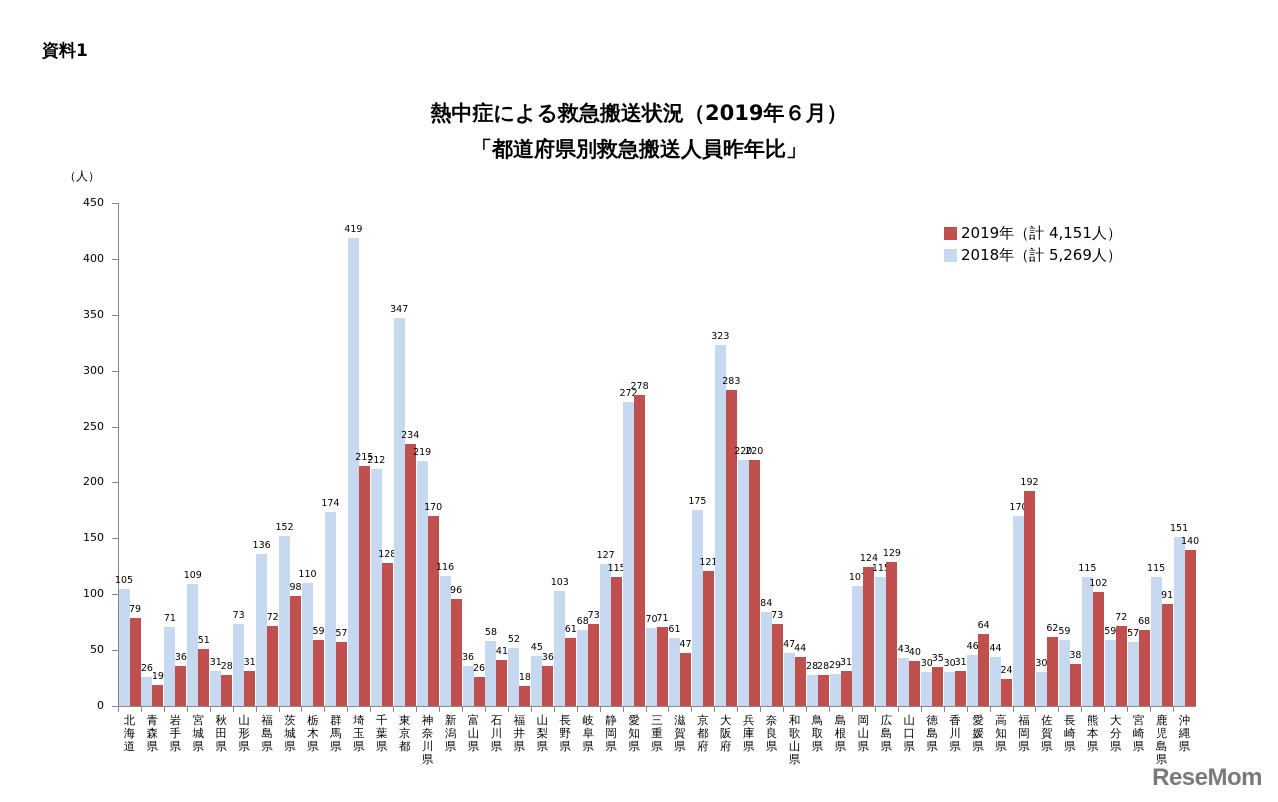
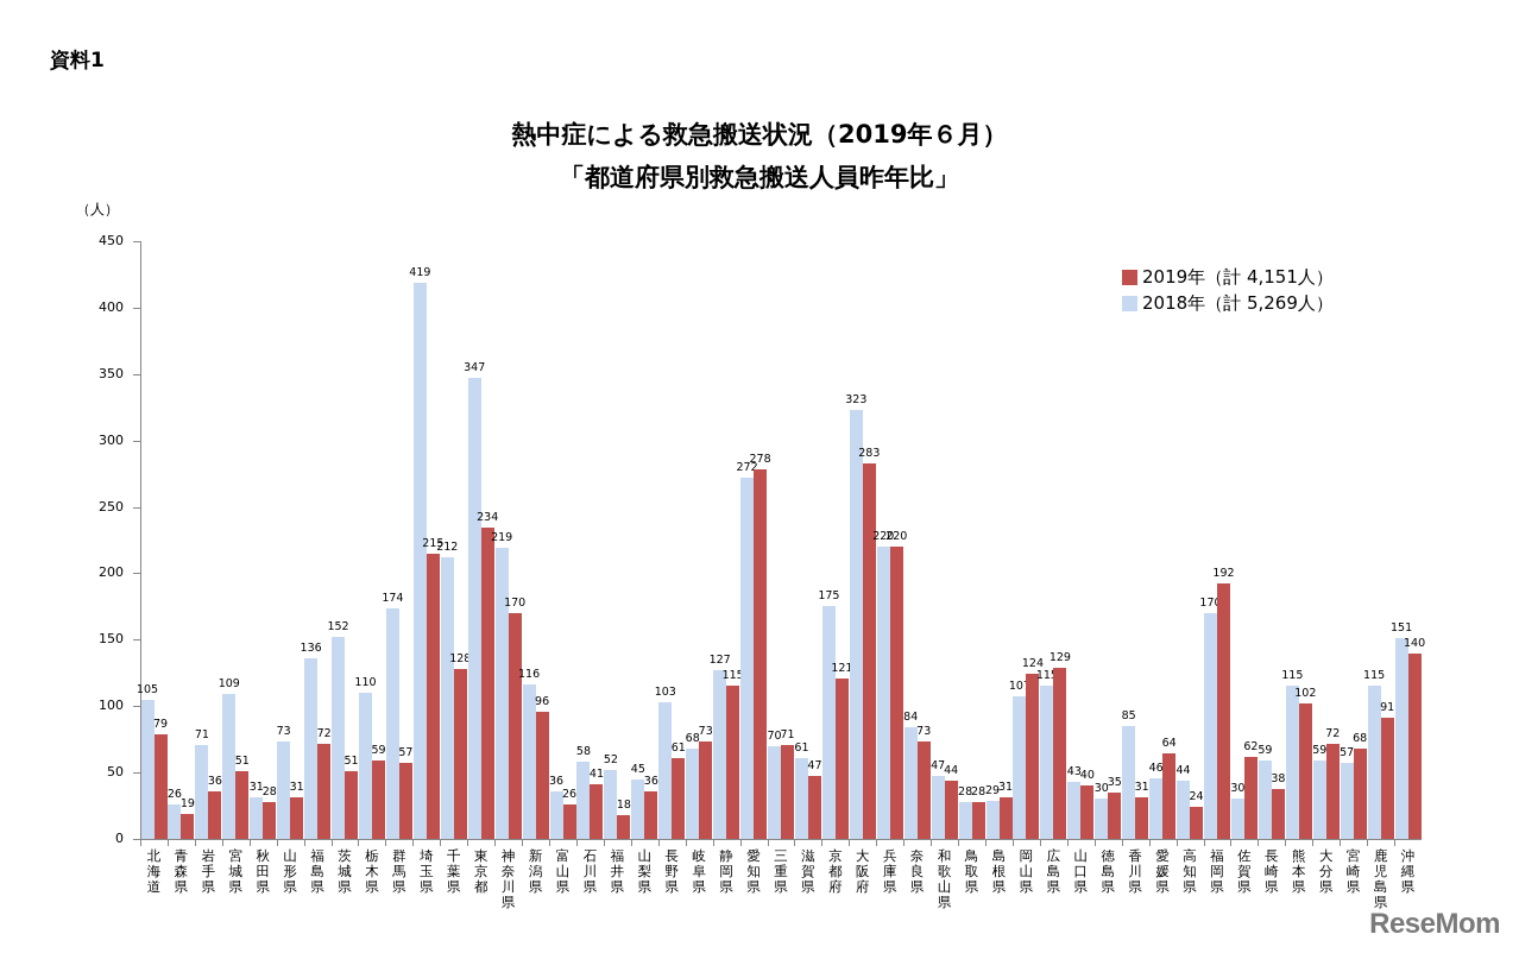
2019年（計 4,151人）/茨城県: 98 -> 51
2018年（計 5,269人）/香川県: 30 -> 85
